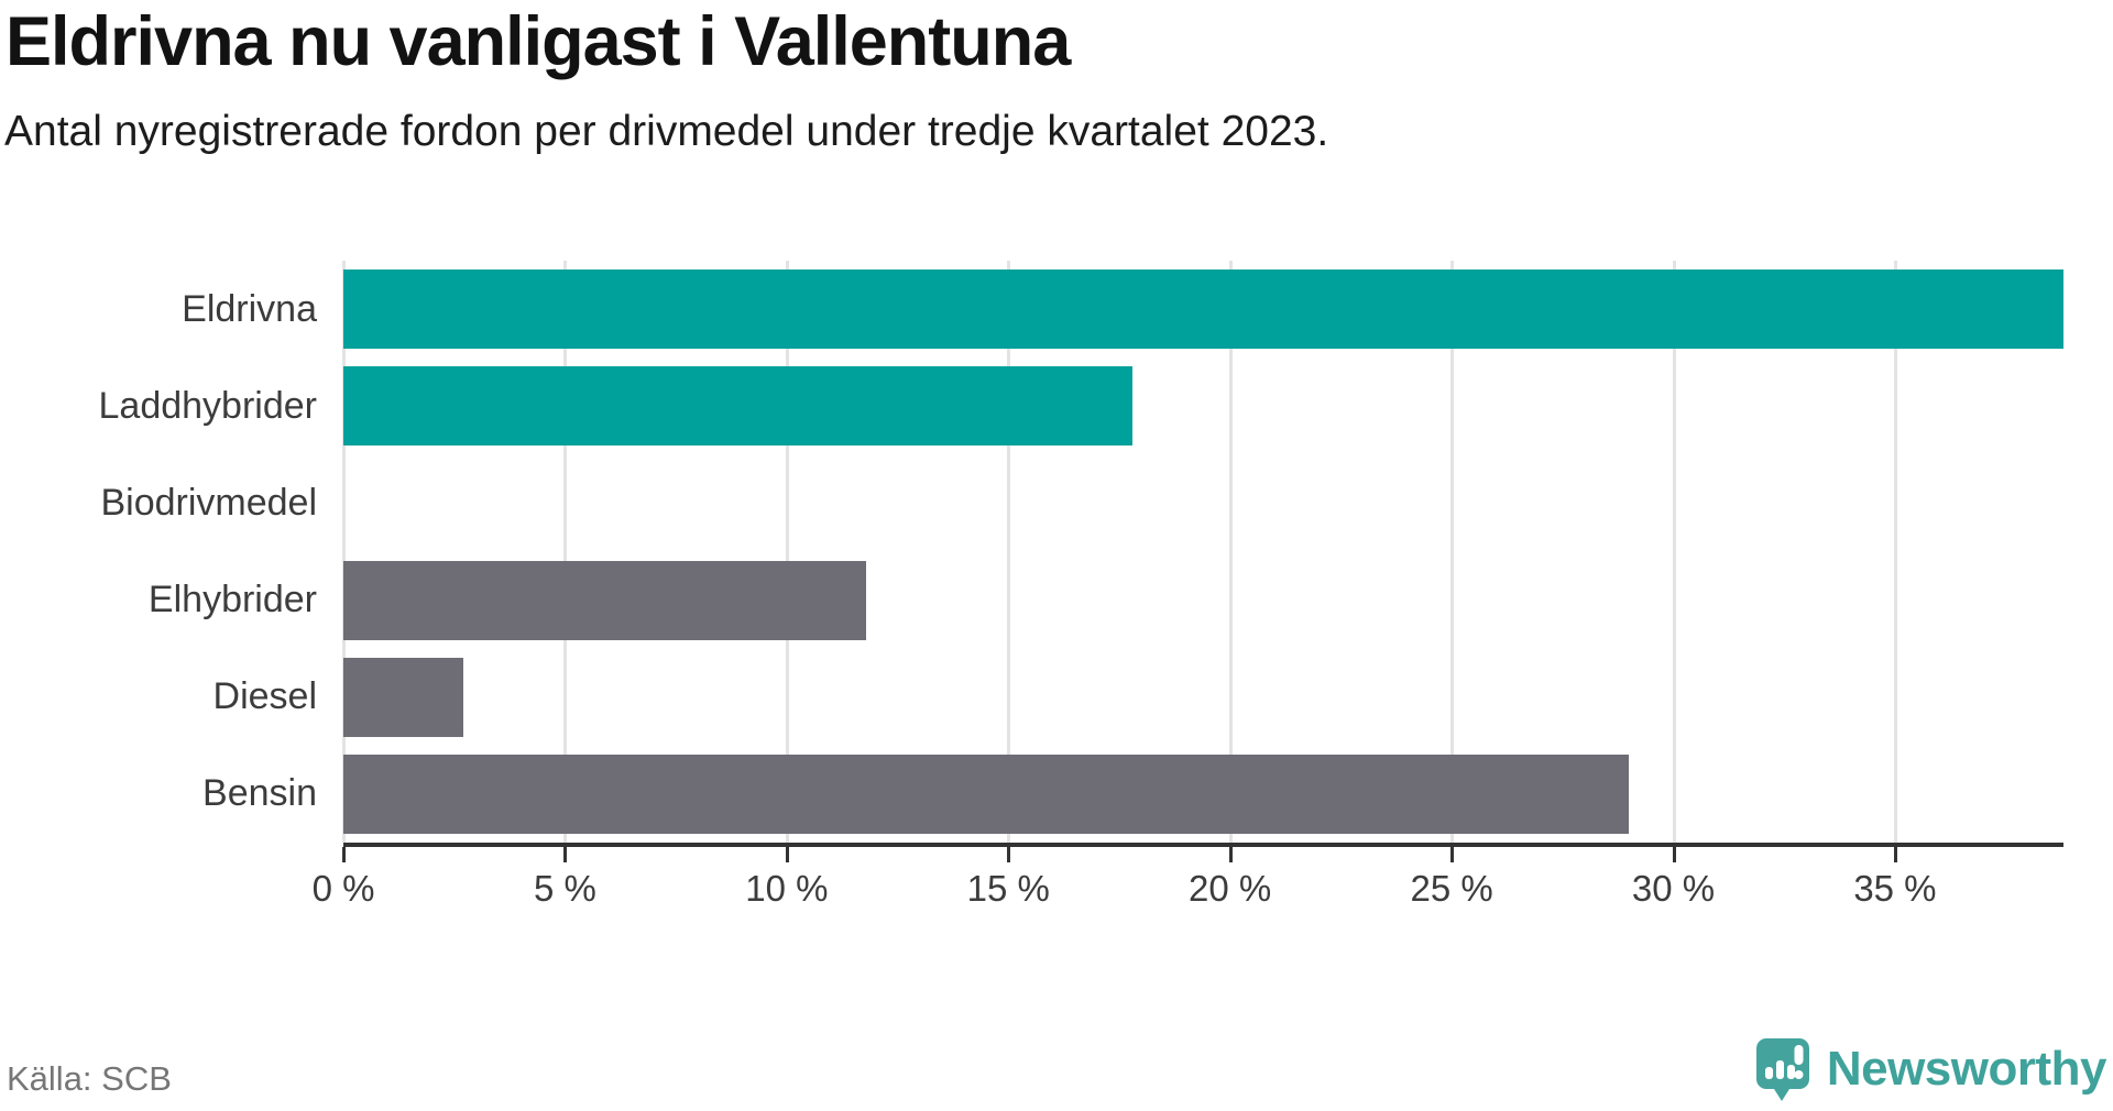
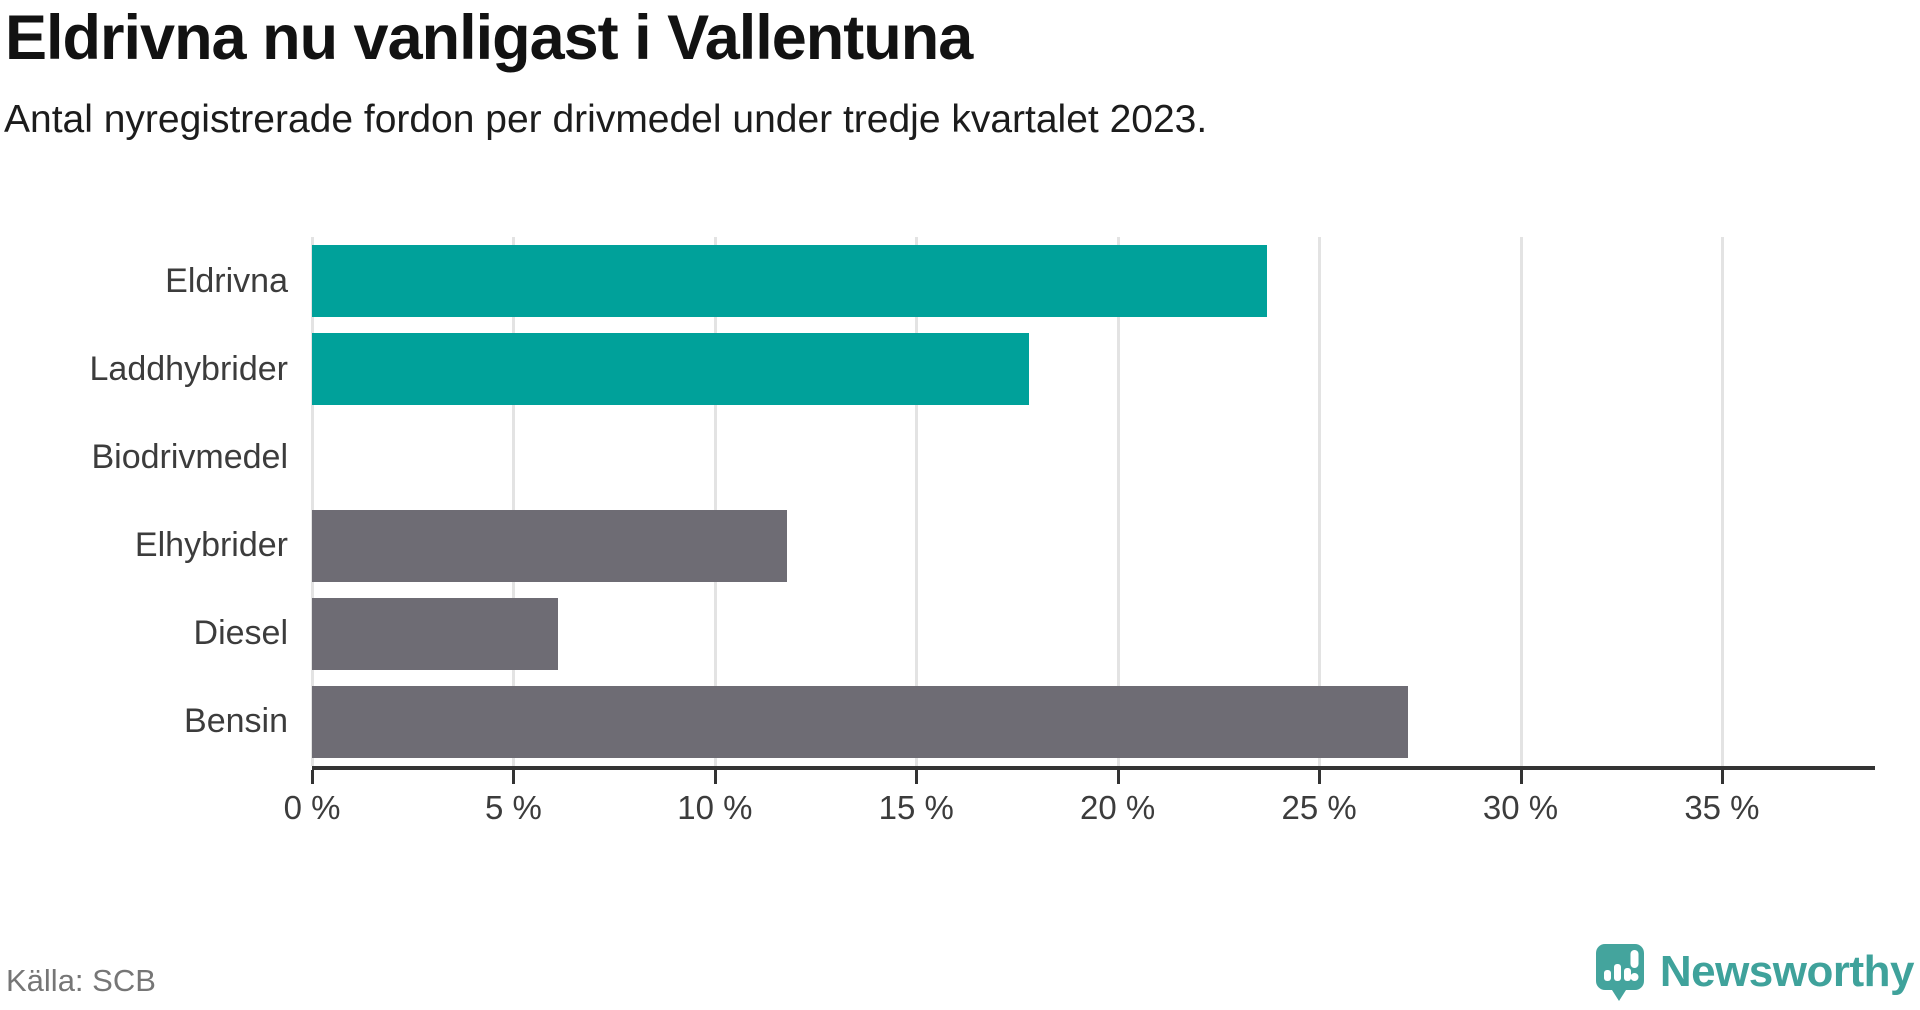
Eldrivna: 38.8% -> 23.7%
Diesel: 2.7% -> 6.1%
Bensin: 29.0% -> 27.2%
